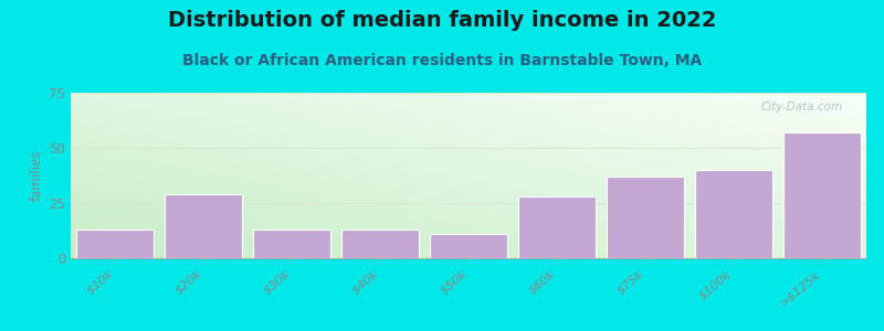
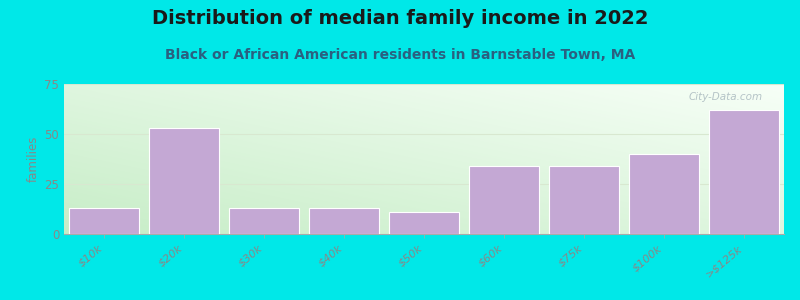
$20k: 29 -> 53
$60k: 28 -> 34
$75k: 37 -> 34
>$125k: 57 -> 62
